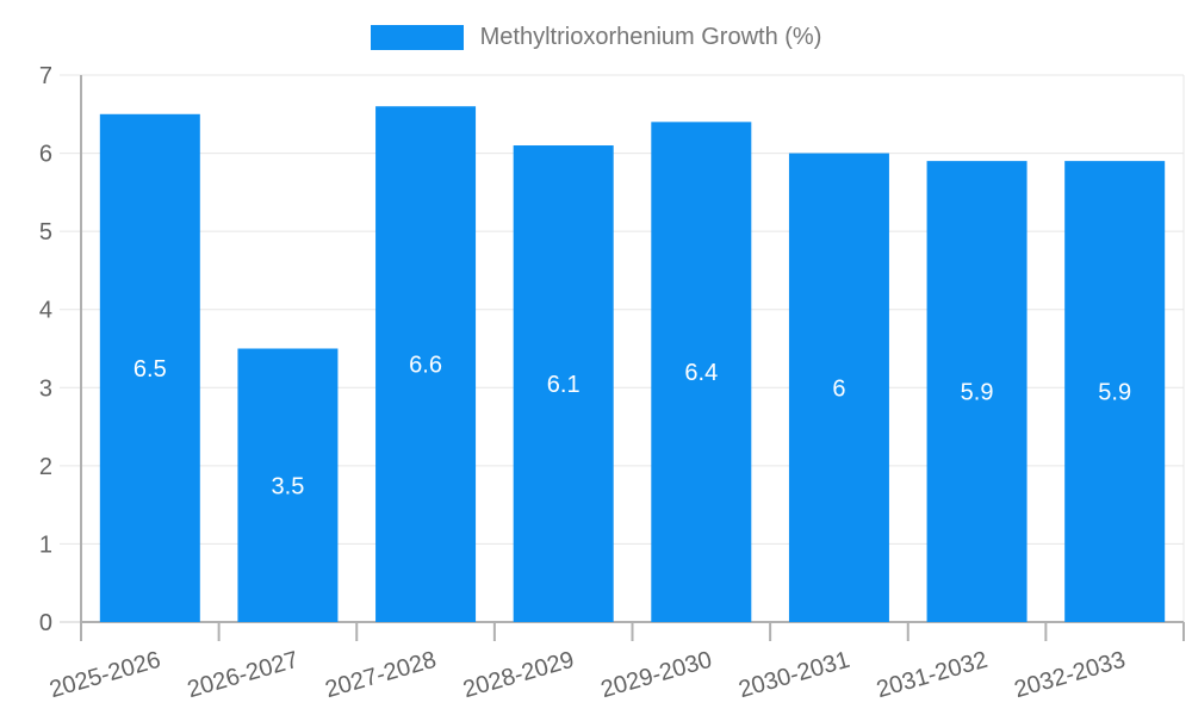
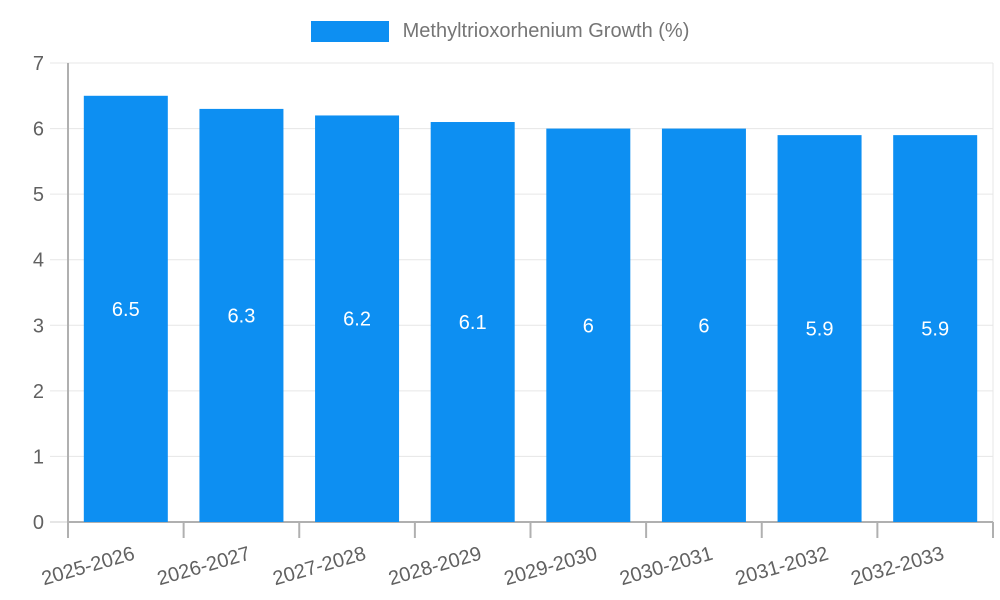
2026-2027: 3.5 -> 6.3
2027-2028: 6.6 -> 6.2
2029-2030: 6.4 -> 6
